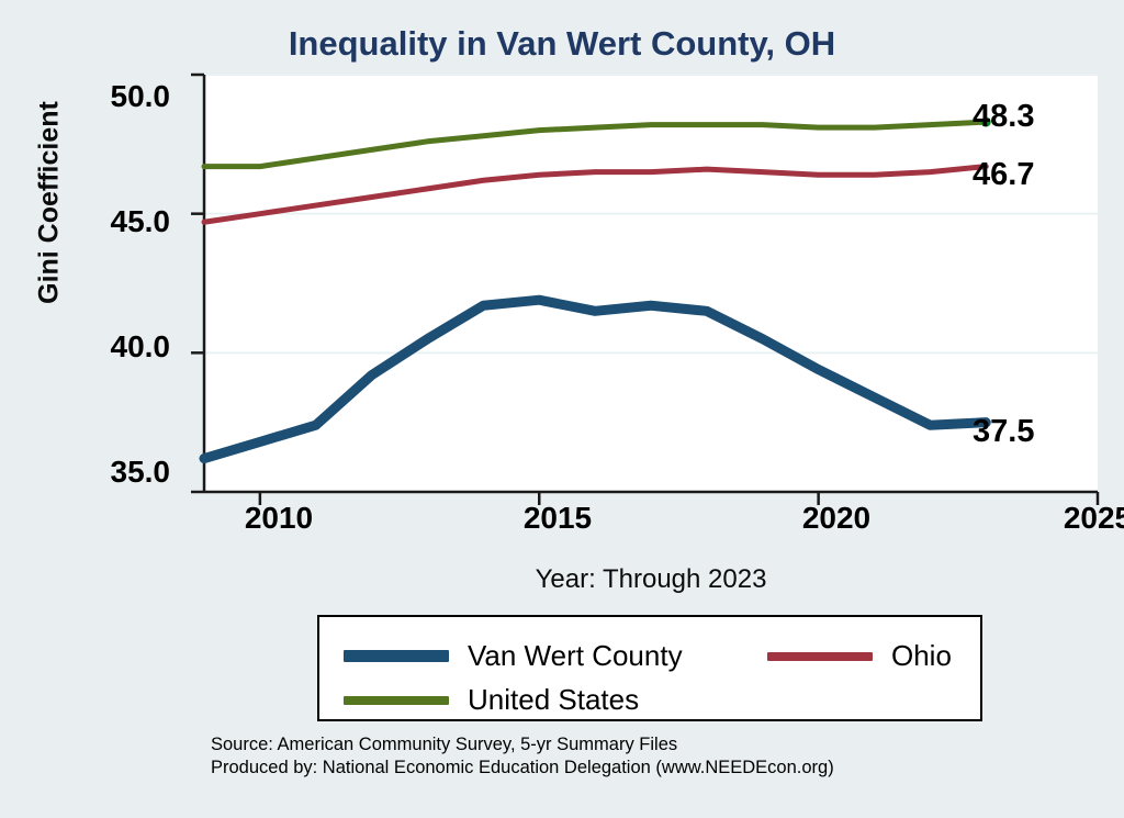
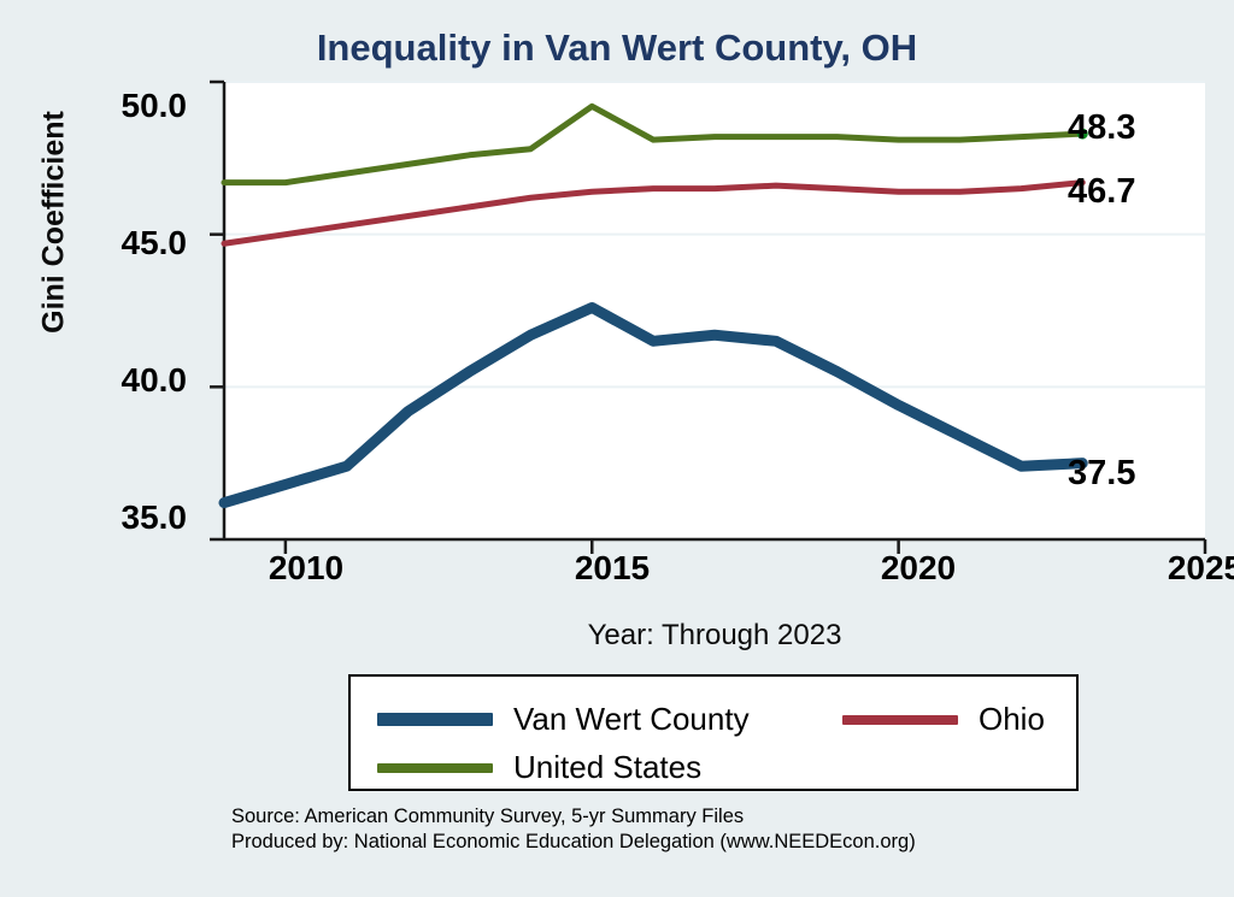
Van Wert County/2015: 41.9 -> 42.6
United States/2015: 48.0 -> 49.2
